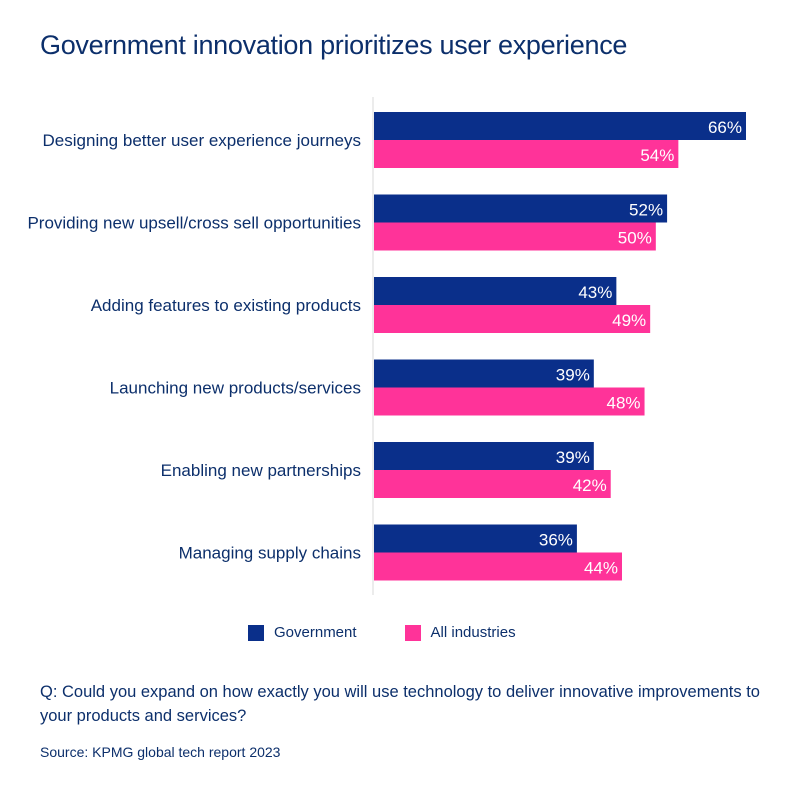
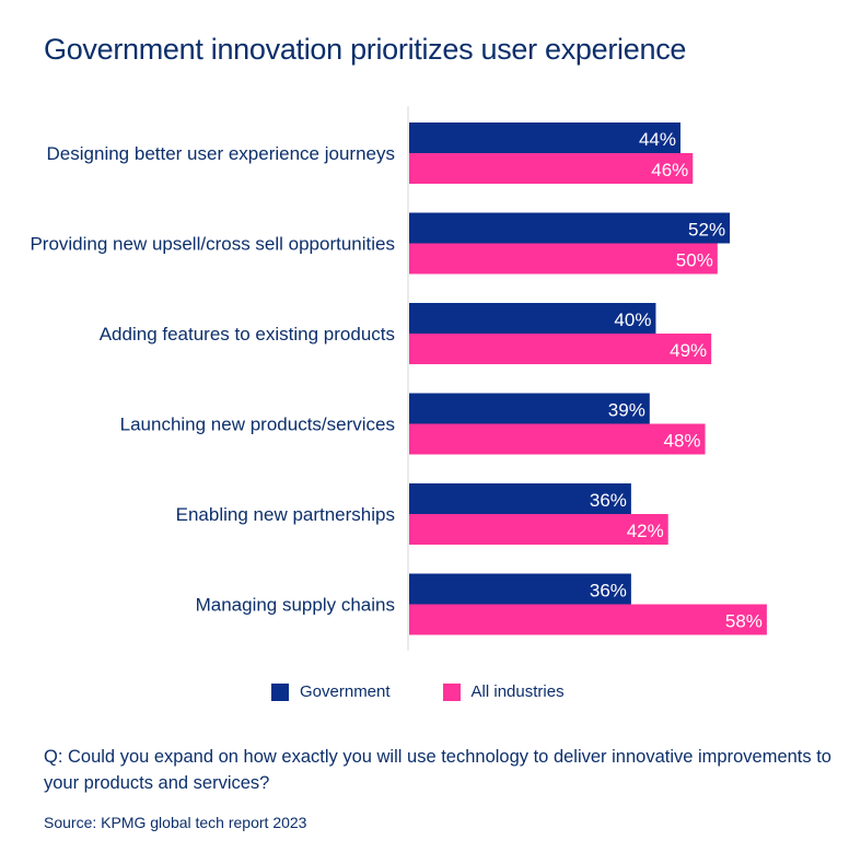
Government/Designing better user experience journeys: 66% -> 44%
All industries/Designing better user experience journeys: 54% -> 46%
Government/Adding features to existing products: 43% -> 40%
Government/Enabling new partnerships: 39% -> 36%
All industries/Managing supply chains: 44% -> 58%
